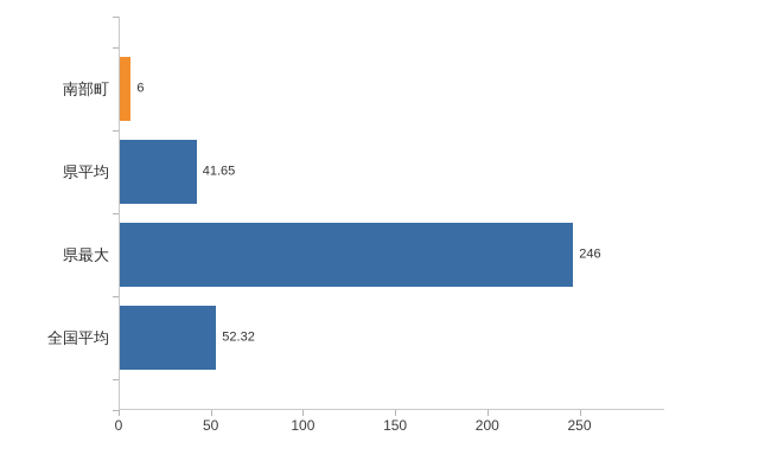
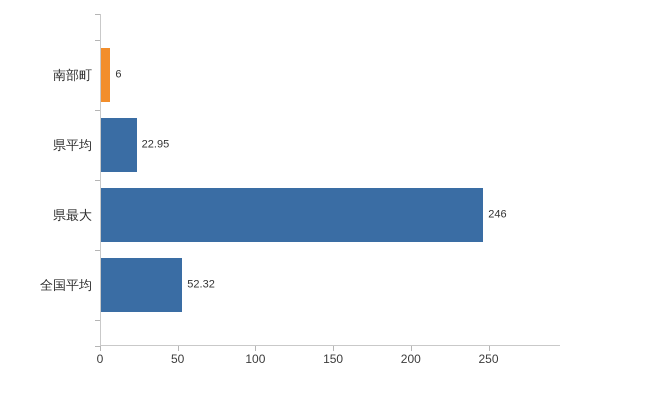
県平均: 41.65 -> 22.95
